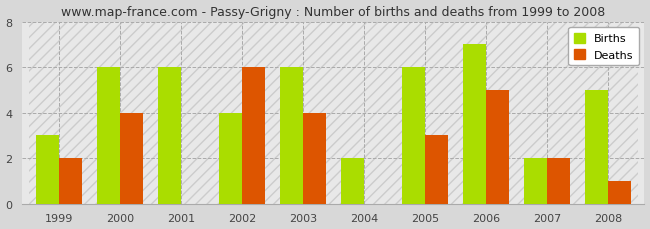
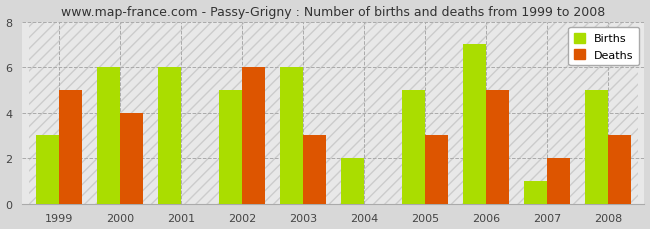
Deaths/1999: 2 -> 5
Births/2002: 4 -> 5
Deaths/2003: 4 -> 3
Births/2005: 6 -> 5
Births/2007: 2 -> 1
Deaths/2008: 1 -> 3
